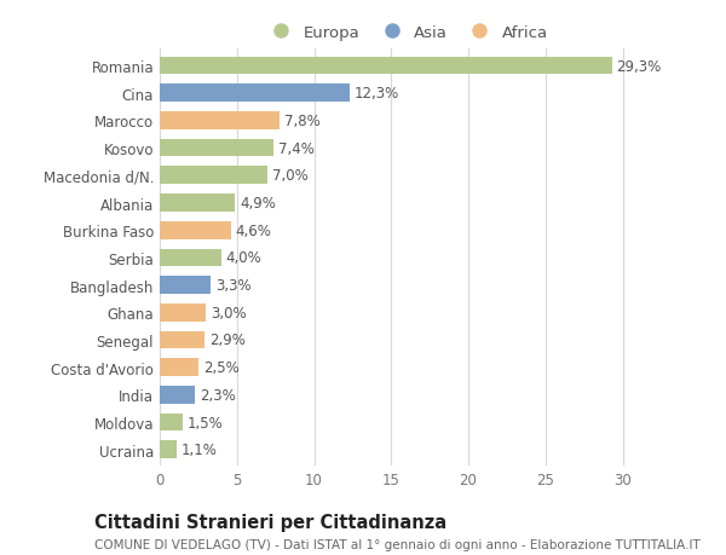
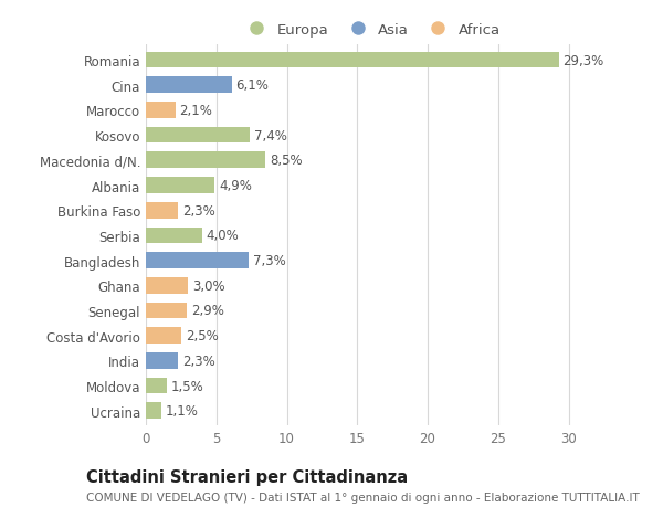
Cina: 12,3% -> 6,1%
Marocco: 7,8% -> 2,1%
Macedonia d/N.: 7,0% -> 8,5%
Burkina Faso: 4,6% -> 2,3%
Bangladesh: 3,3% -> 7,3%
